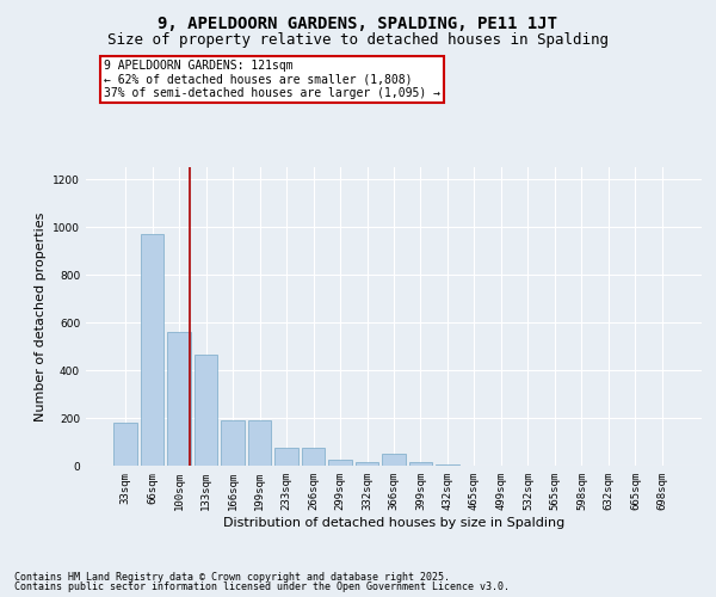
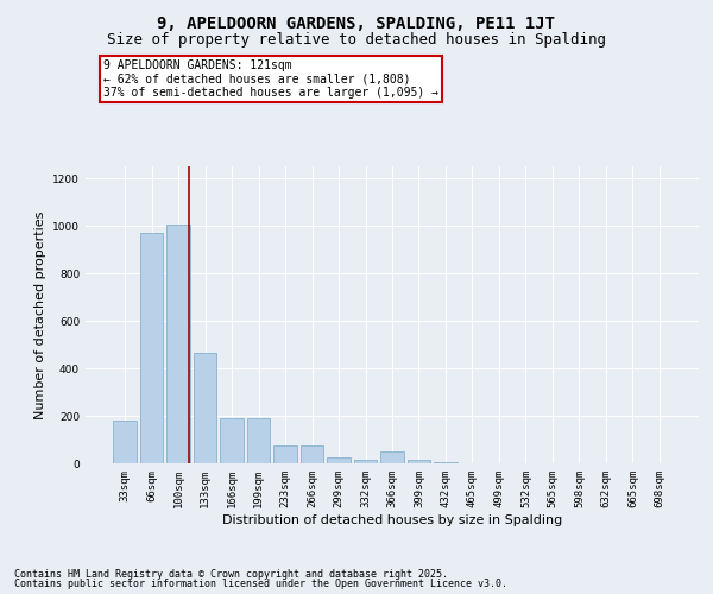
100sqm: 560 -> 1005
